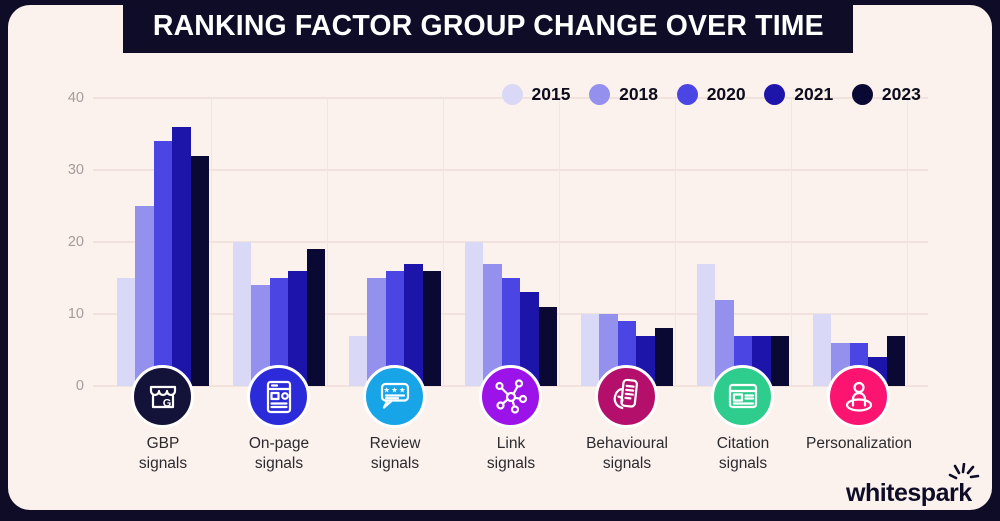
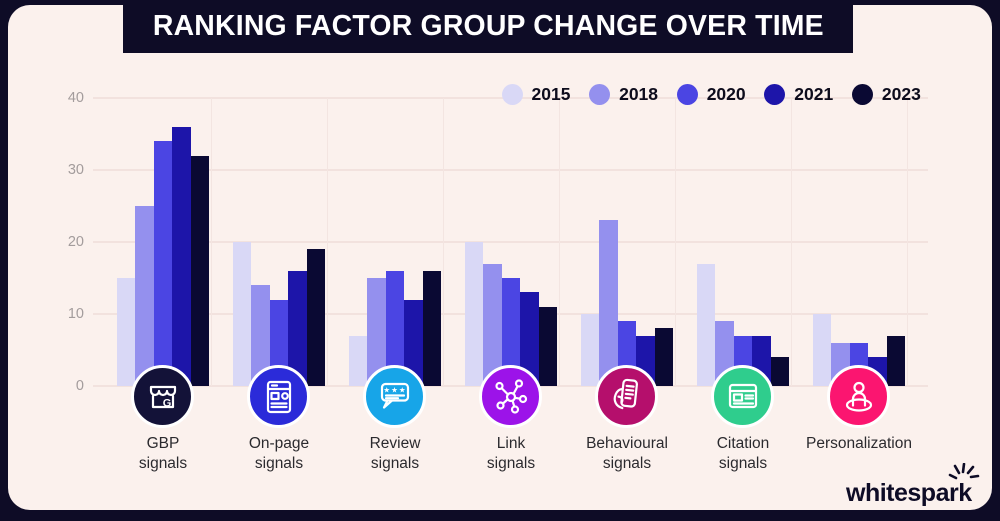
2020/On-page signals: 15 -> 12
2021/Review signals: 17 -> 12
2018/Behavioural signals: 10 -> 23
2018/Citation signals: 12 -> 9
2023/Citation signals: 7 -> 4
